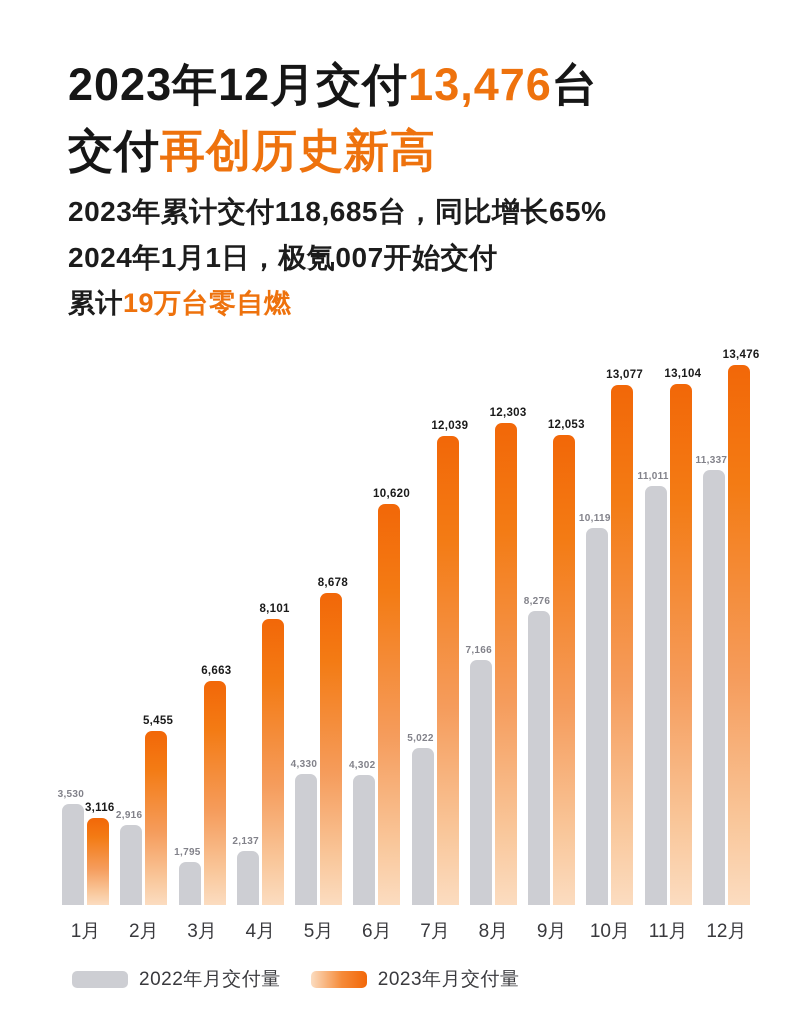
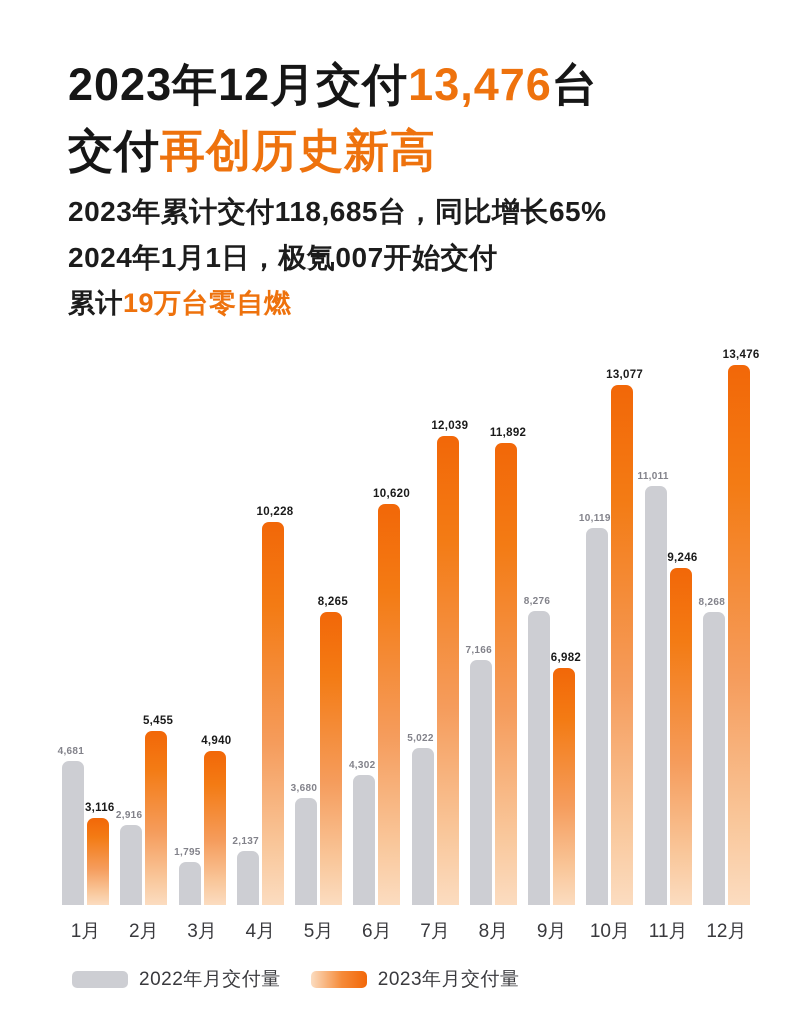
2022年月交付量/1月: 3,530 -> 4,681
2023年月交付量/3月: 6,663 -> 4,940
2023年月交付量/4月: 8,101 -> 10,228
2022年月交付量/5月: 4,330 -> 3,680
2023年月交付量/5月: 8,678 -> 8,265
2023年月交付量/8月: 12,303 -> 11,892
2023年月交付量/9月: 12,053 -> 6,982
2023年月交付量/11月: 13,104 -> 9,246
2022年月交付量/12月: 11,337 -> 8,268
